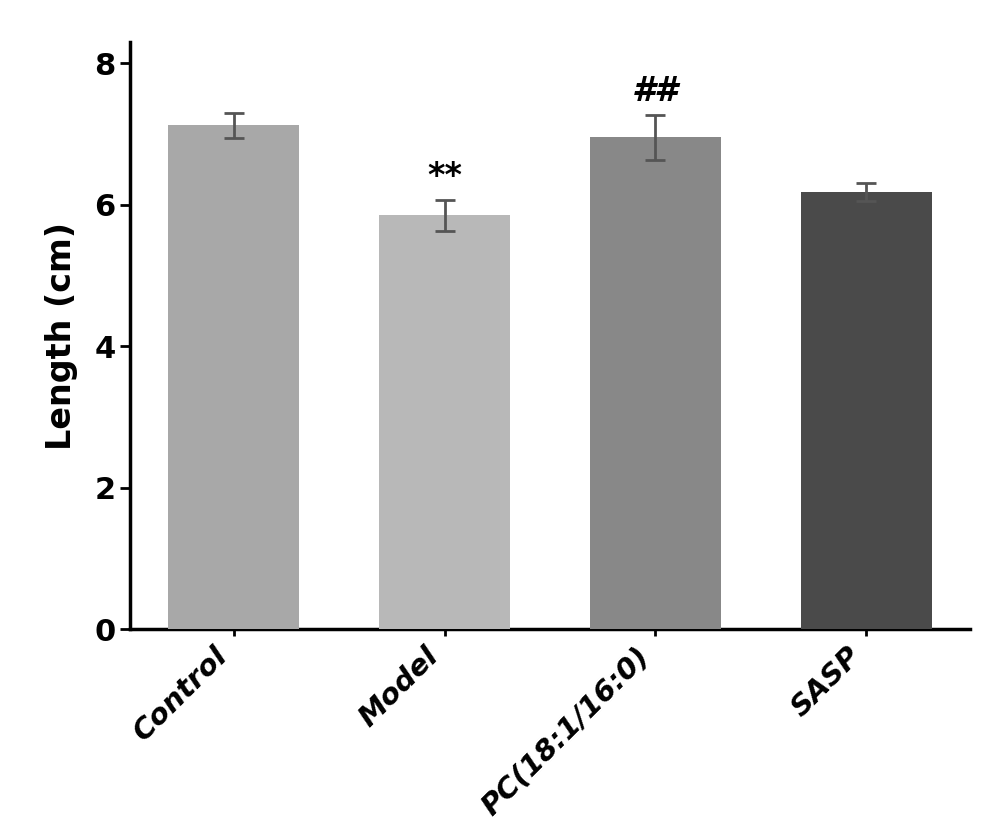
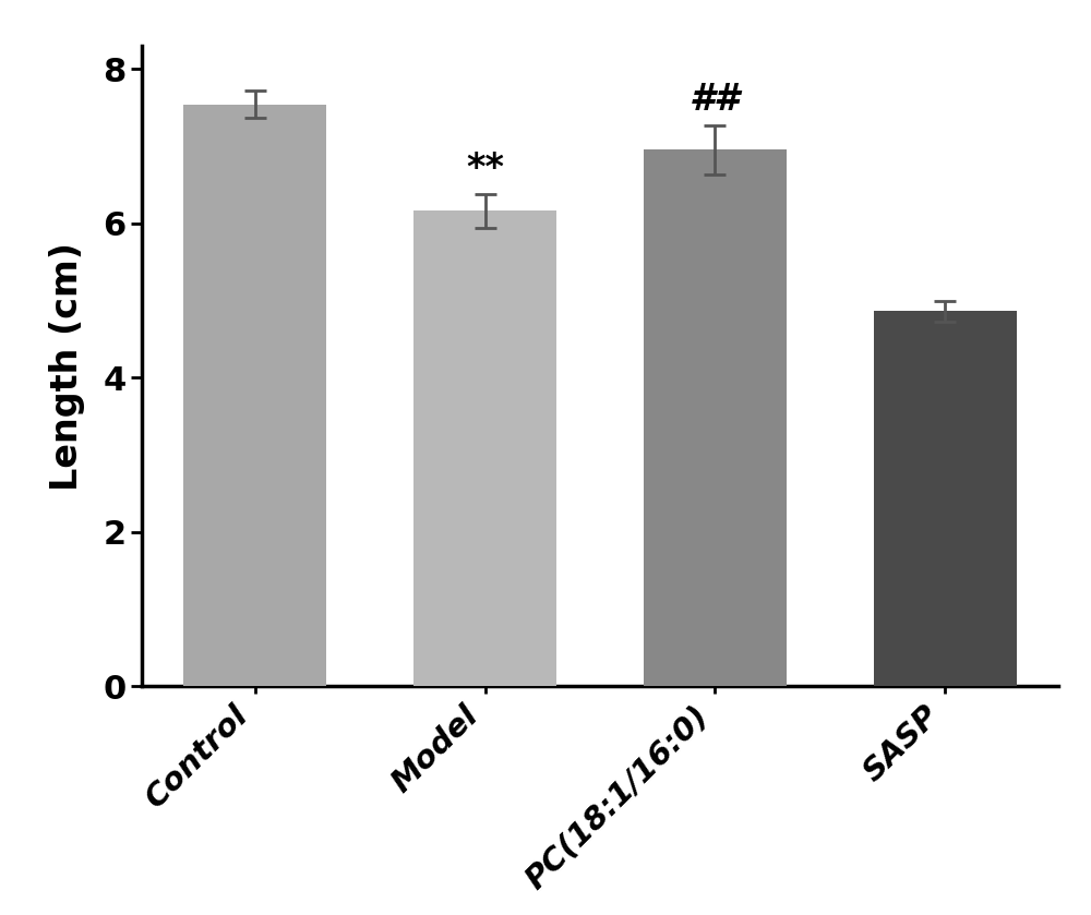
Control: 7.12 -> 7.54
Model: 5.85 -> 6.16
SASP: 6.18 -> 4.86
